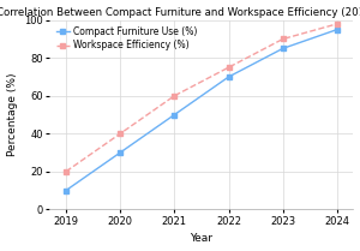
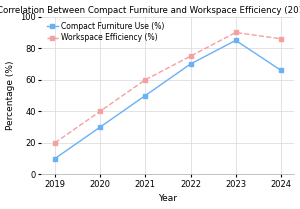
Compact Furniture Use (%)/2024: 95 -> 66
Workspace Efficiency (%)/2024: 98 -> 86
